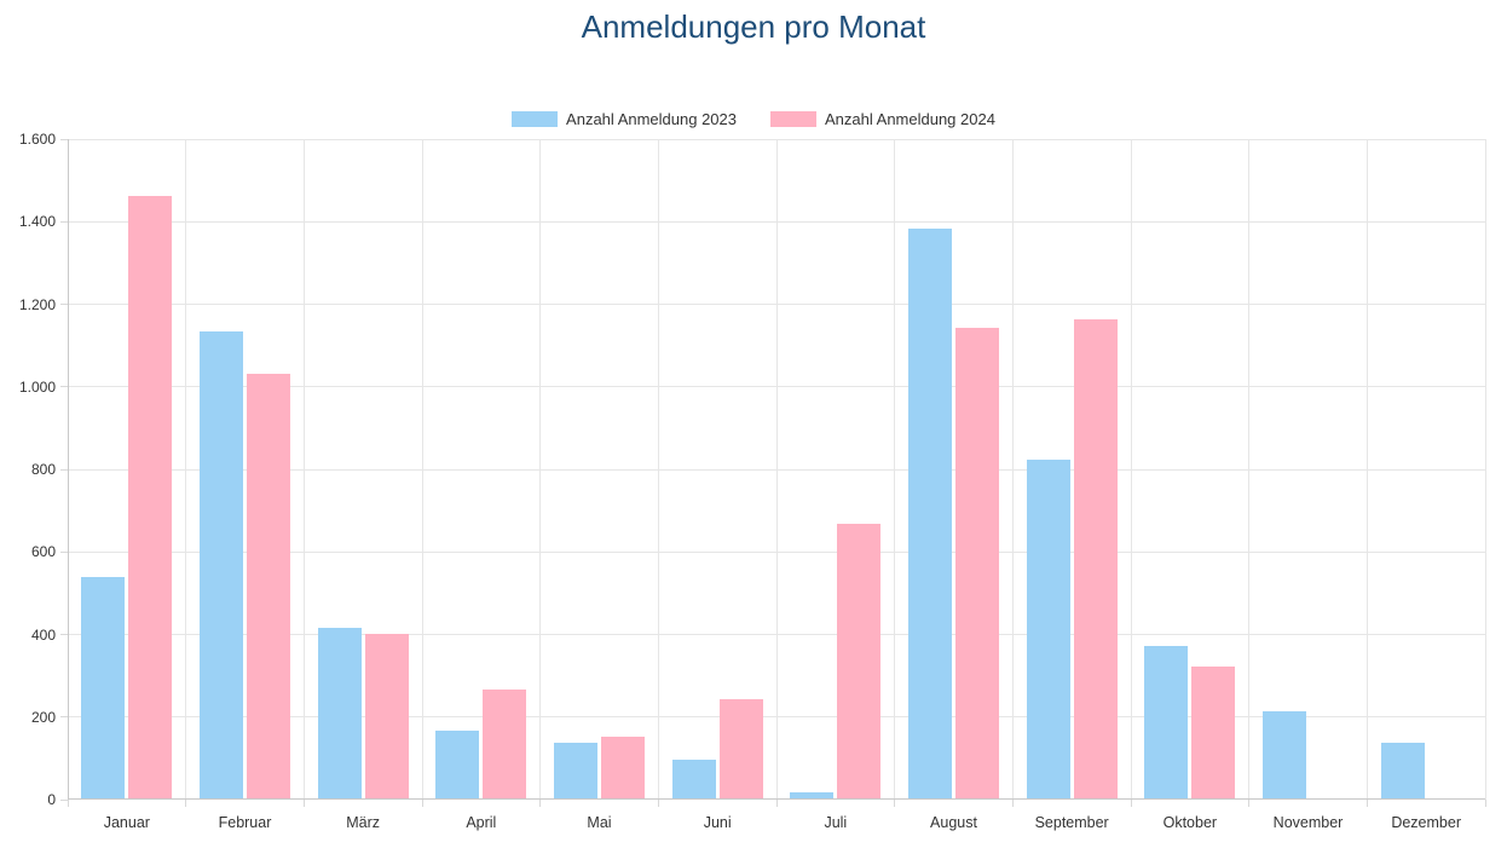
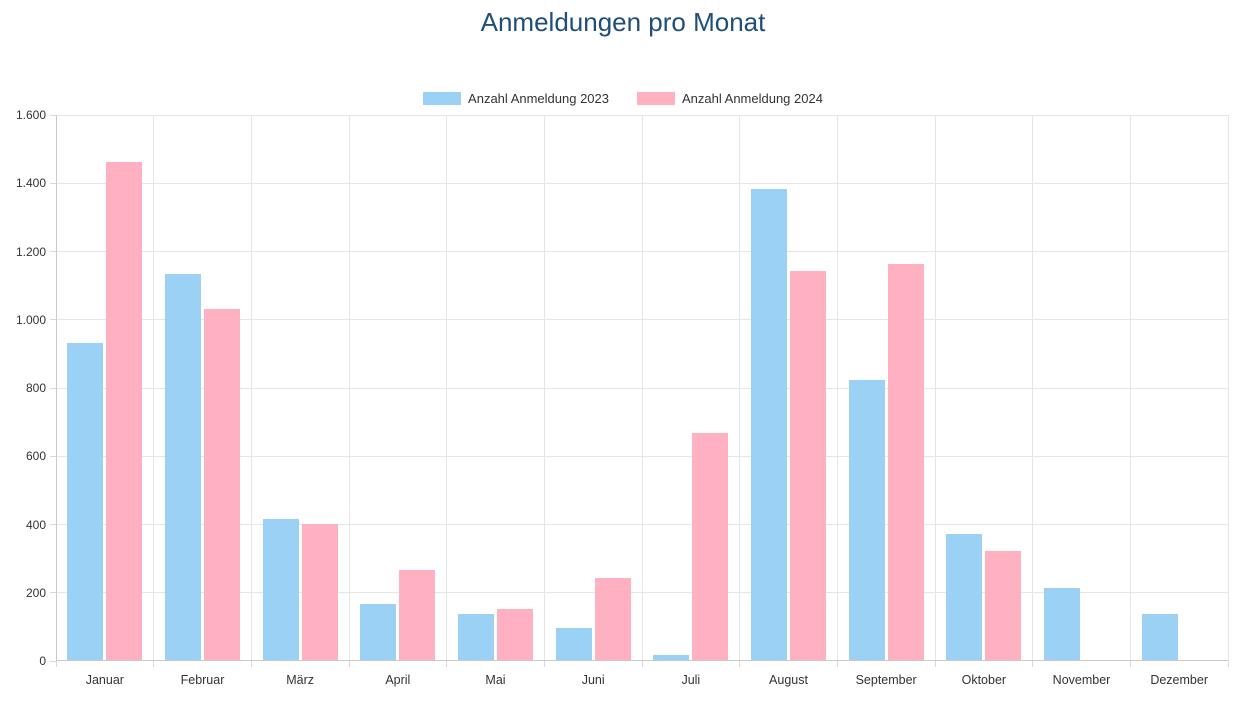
Anzahl Anmeldung 2023/Januar: 540 -> 930
